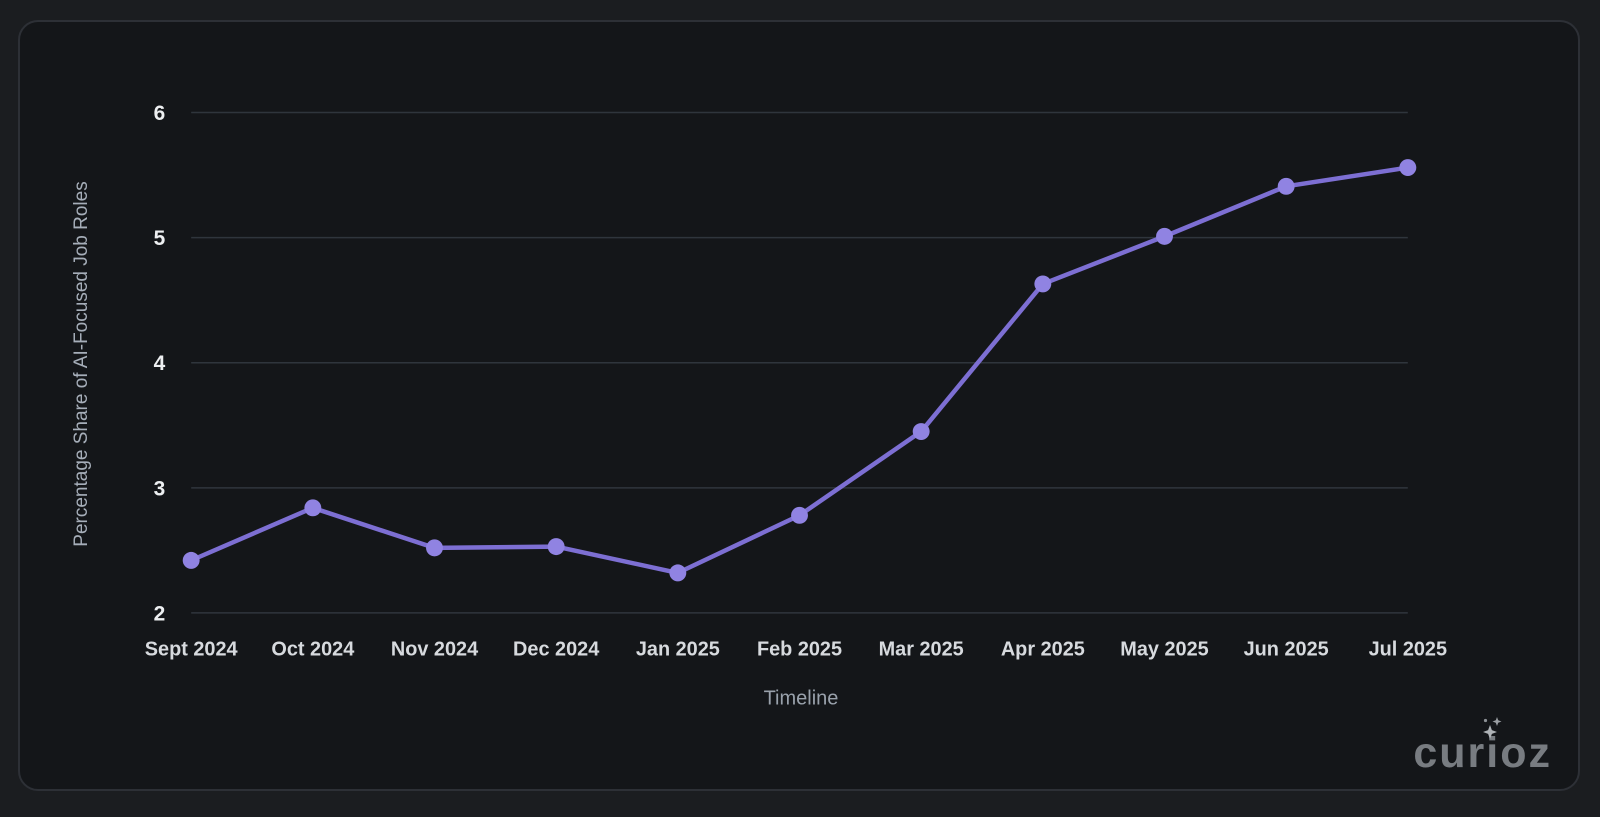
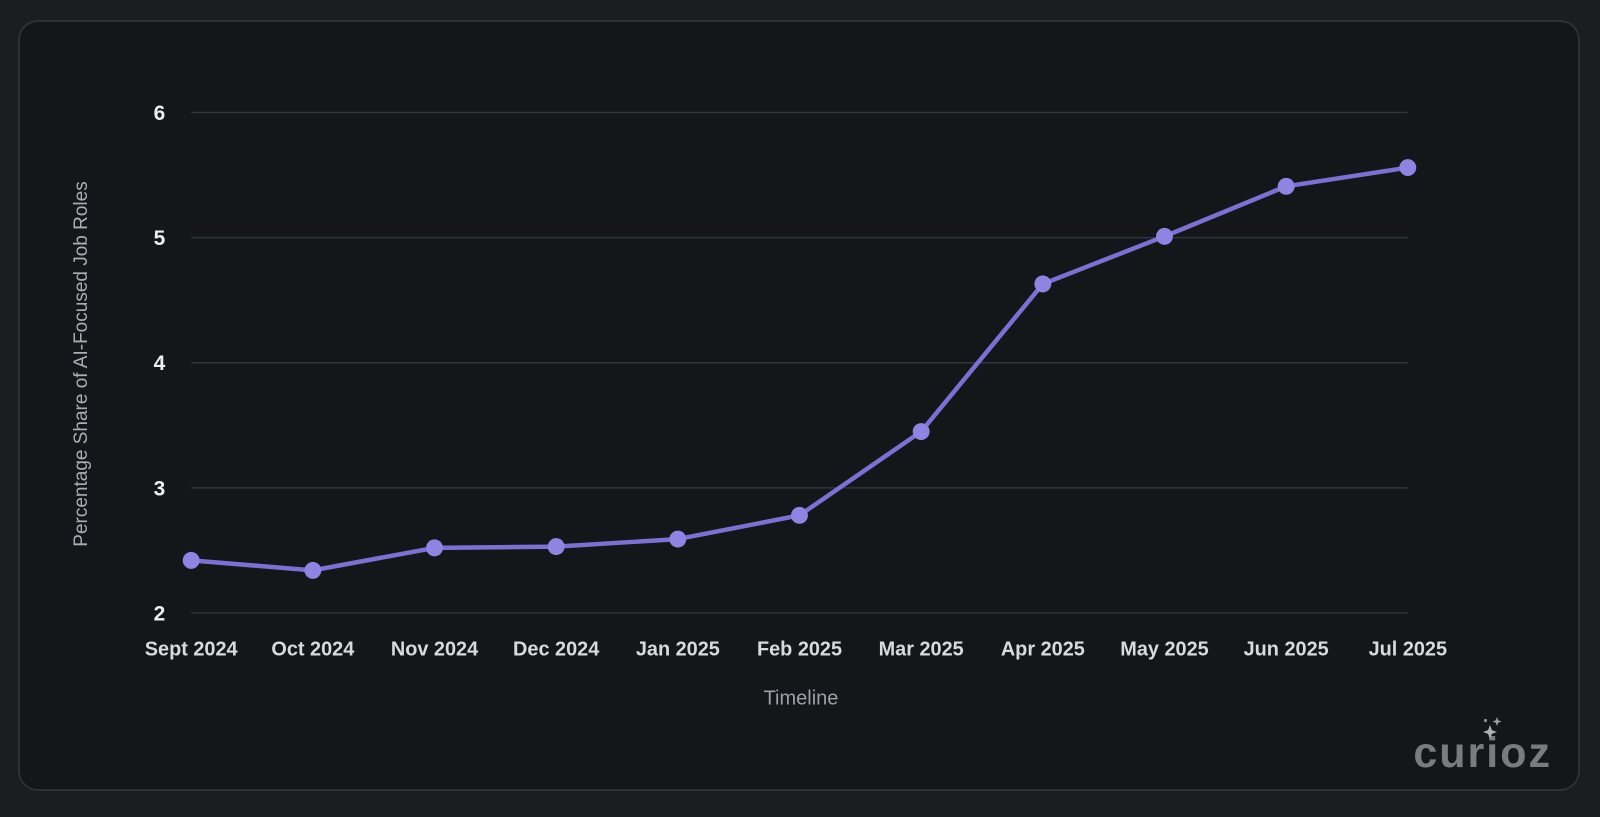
Oct 2024: 2.84 -> 2.34
Jan 2025: 2.32 -> 2.59
